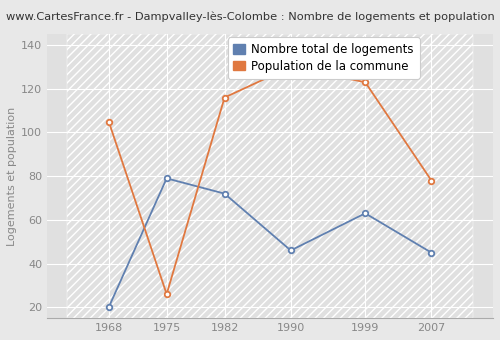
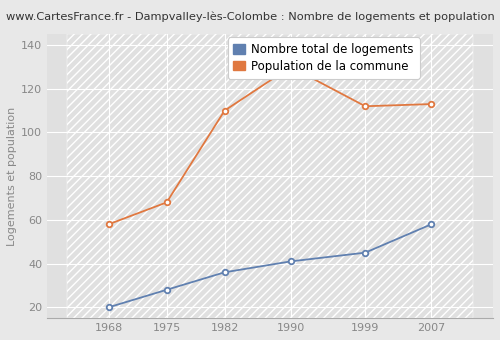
Population de la commune/1968: 105 -> 58
Nombre total de logements/1975: 79 -> 28
Population de la commune/1975: 26 -> 68
Nombre total de logements/1982: 72 -> 36
Population de la commune/1982: 116 -> 110
Nombre total de logements/1990: 46 -> 41
Nombre total de logements/1999: 63 -> 45
Population de la commune/1999: 123 -> 112
Nombre total de logements/2007: 45 -> 58
Population de la commune/2007: 78 -> 113
